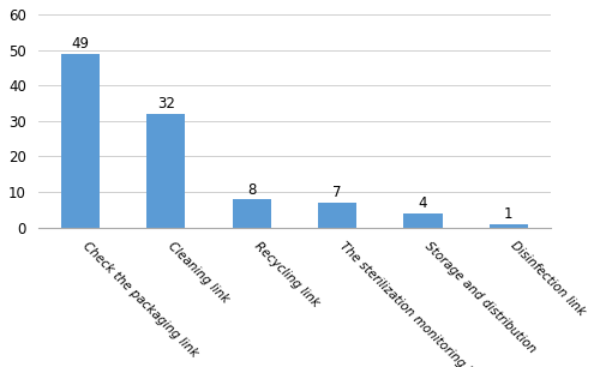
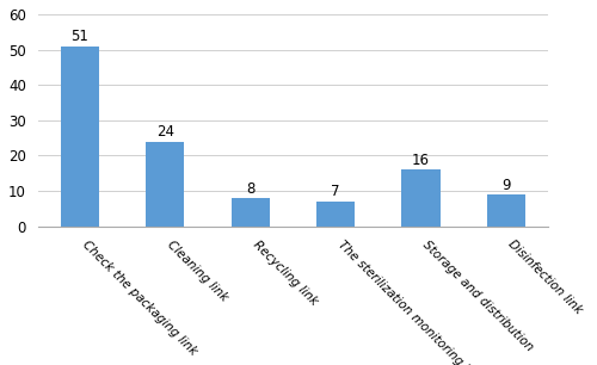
Check the packaging link: 49 -> 51
Cleaning link: 32 -> 24
Storage and distribution: 4 -> 16
Disinfection link: 1 -> 9
